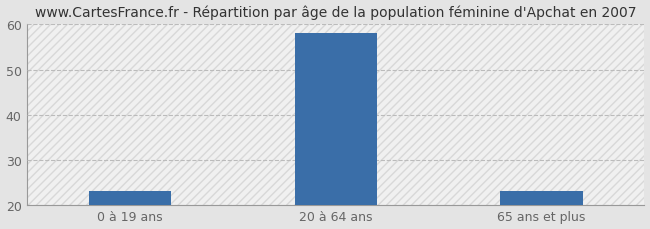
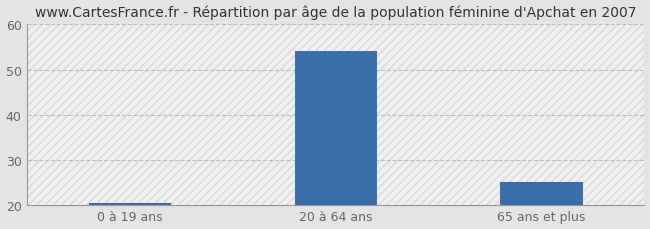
0 à 19 ans: 23.0 -> 20.5
20 à 64 ans: 58.0 -> 54.0
65 ans et plus: 23.0 -> 25.0
